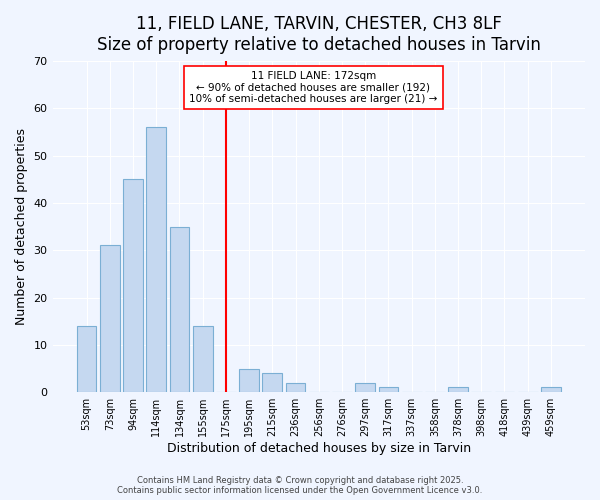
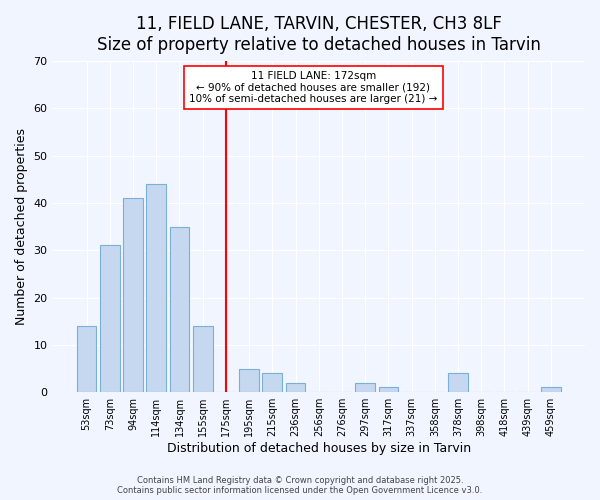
94sqm: 45 -> 41
114sqm: 56 -> 44
378sqm: 1 -> 4
